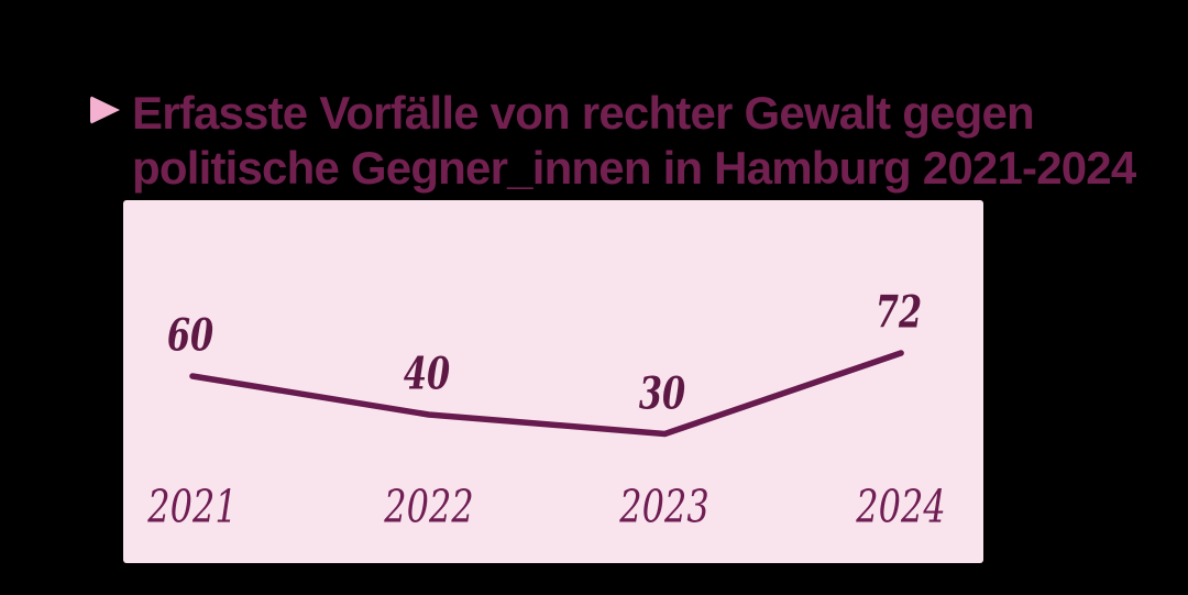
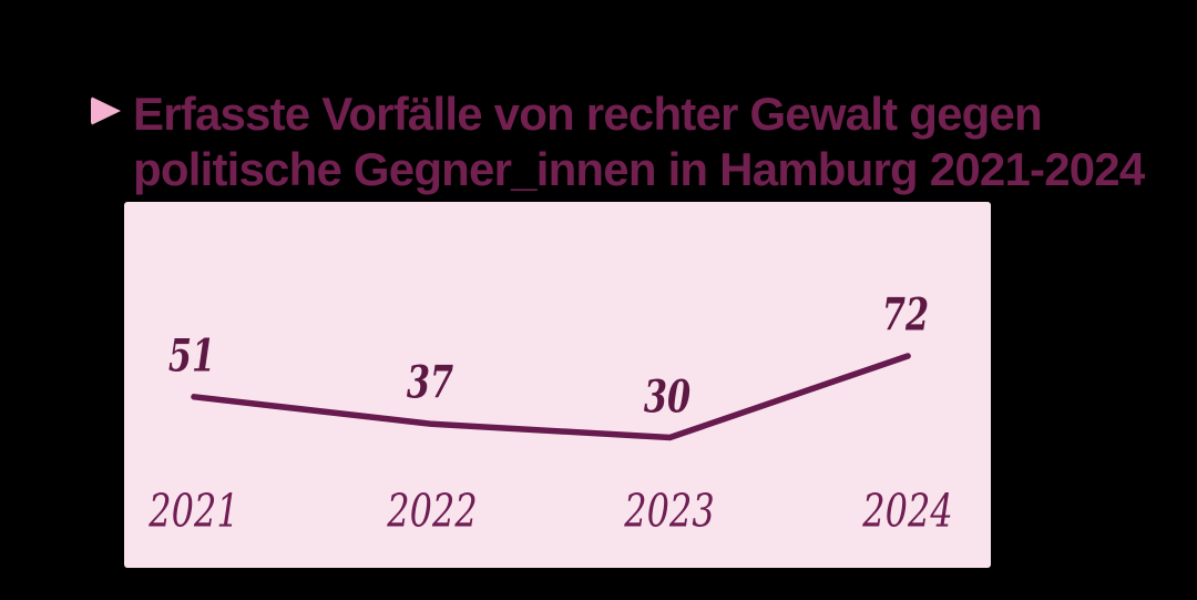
2021: 60 -> 51
2022: 40 -> 37
